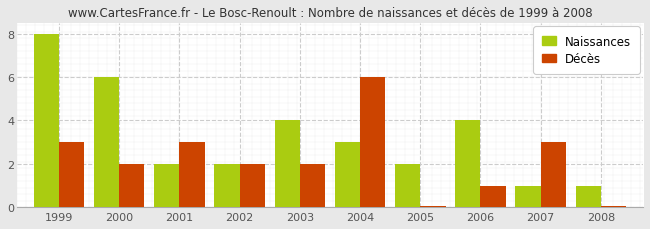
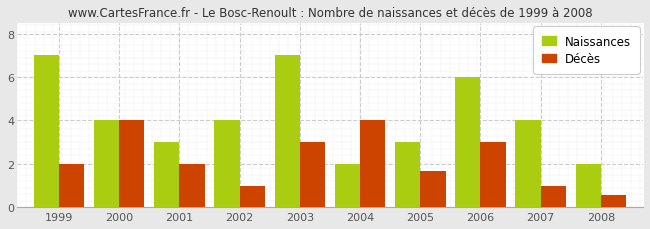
Naissances/1999: 8 -> 7
Décès/1999: 3.00 -> 2.00
Naissances/2000: 6 -> 4
Décès/2000: 2.00 -> 4.00
Naissances/2001: 2 -> 3
Décès/2001: 3.00 -> 2.00
Naissances/2002: 2 -> 4
Décès/2002: 2.00 -> 1.00
Naissances/2003: 4 -> 7
Décès/2003: 2.00 -> 3.00
Naissances/2004: 3 -> 2
Décès/2004: 6.00 -> 4.00
Naissances/2005: 2 -> 3
Décès/2005: 0.07 -> 1.65
Naissances/2006: 4 -> 6
Décès/2006: 1.00 -> 3.00
Naissances/2007: 1 -> 4
Décès/2007: 3.00 -> 1.00
Naissances/2008: 1 -> 2
Décès/2008: 0.07 -> 0.55
